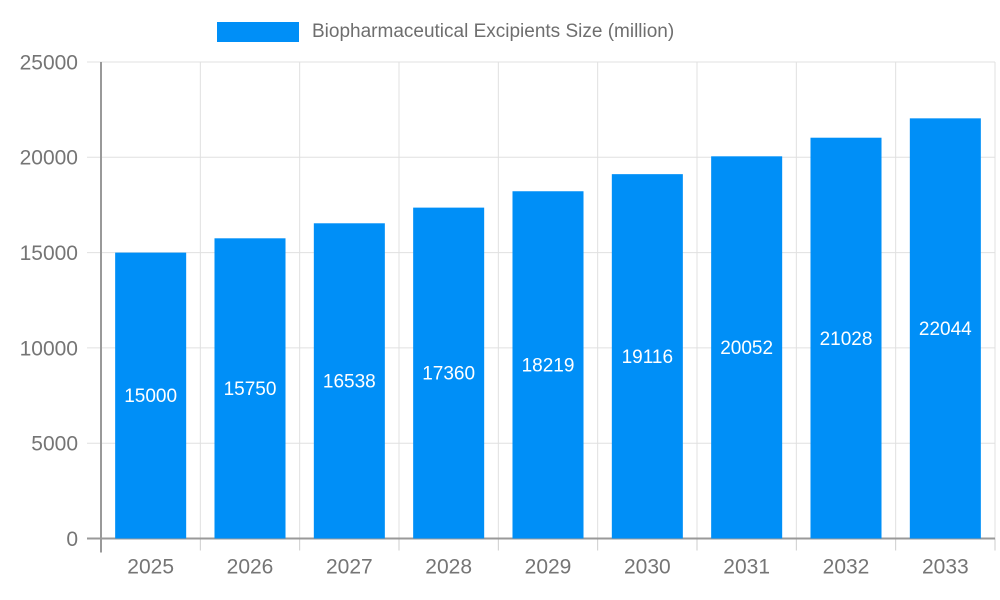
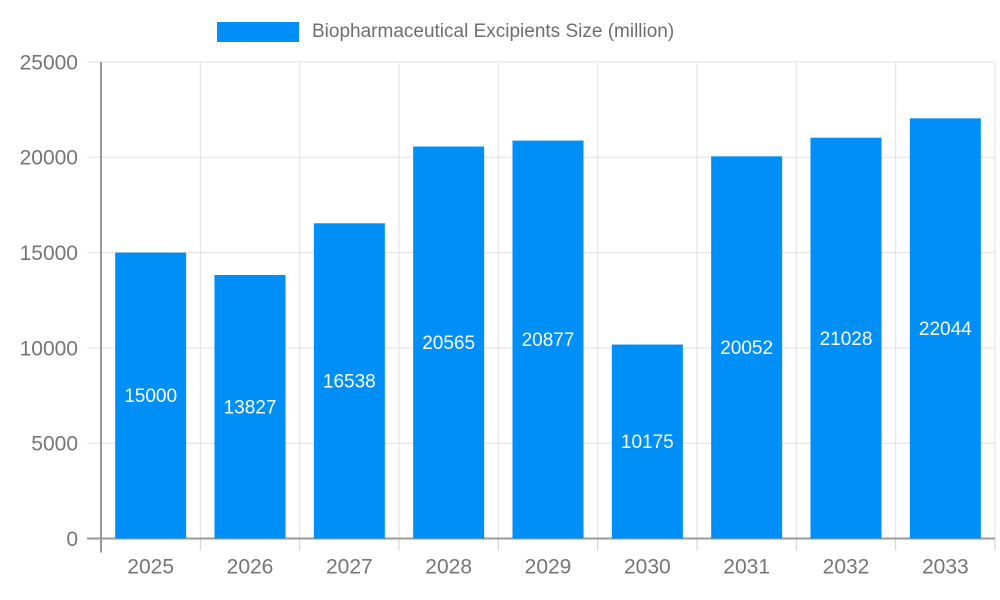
2026: 15750 -> 13827
2028: 17360 -> 20565
2029: 18219 -> 20877
2030: 19116 -> 10175
